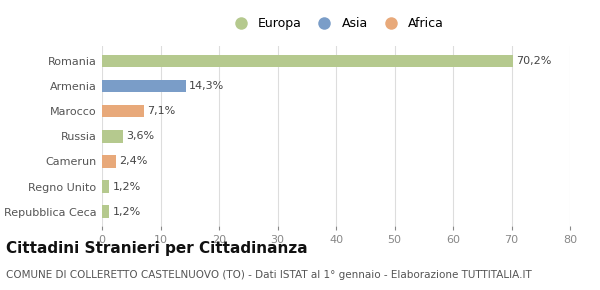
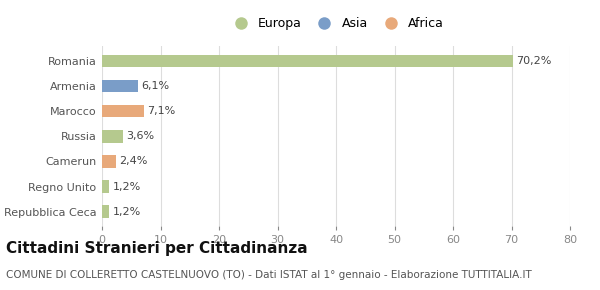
Armenia: 14,3% -> 6,1%
